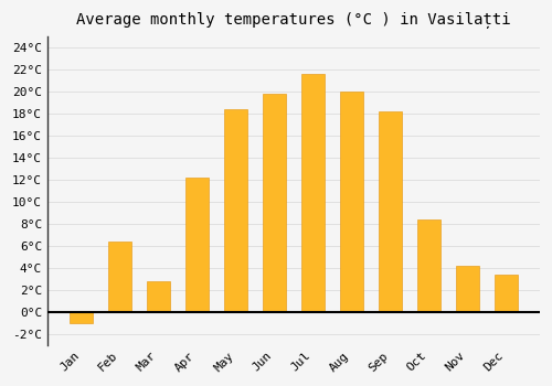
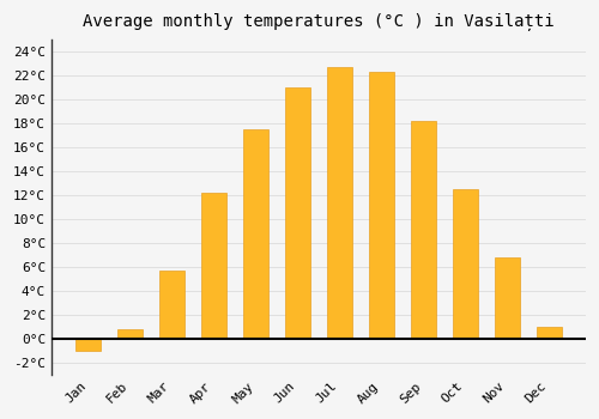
Feb: 6.4°C -> 0.8°C
Mar: 2.8°C -> 5.7°C
May: 18.4°C -> 17.5°C
Jun: 19.8°C -> 21.0°C
Jul: 21.6°C -> 22.7°C
Aug: 20.0°C -> 22.3°C
Oct: 8.4°C -> 12.5°C
Nov: 4.2°C -> 6.8°C
Dec: 3.4°C -> 1.0°C
